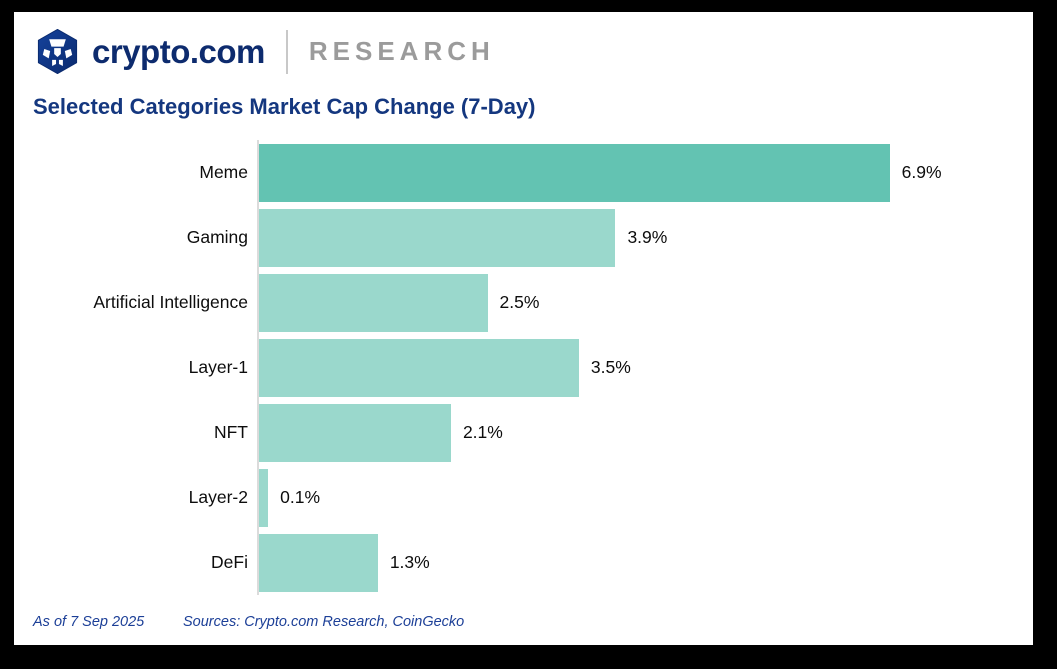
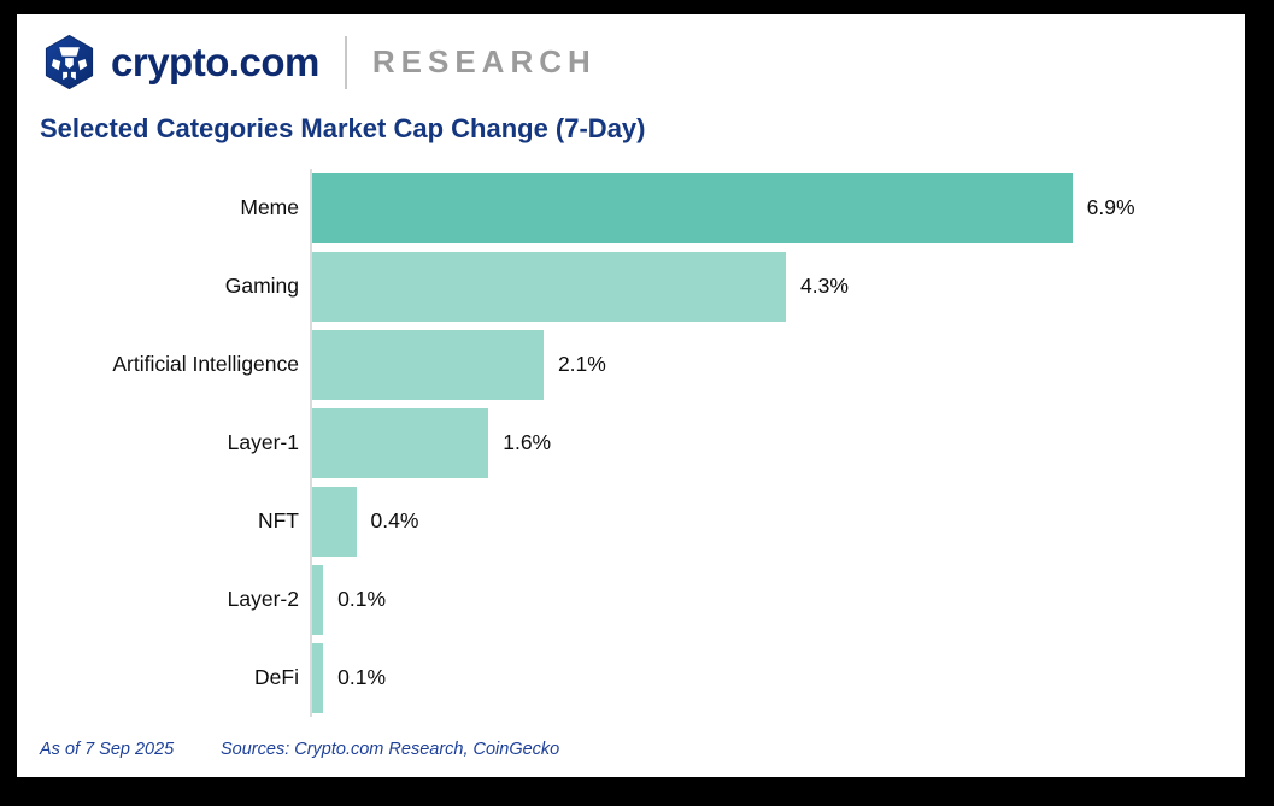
Gaming: 3.9% -> 4.3%
Artificial Intelligence: 2.5% -> 2.1%
Layer-1: 3.5% -> 1.6%
NFT: 2.1% -> 0.4%
DeFi: 1.3% -> 0.1%
